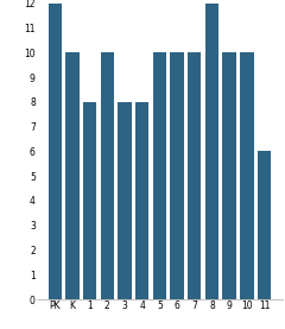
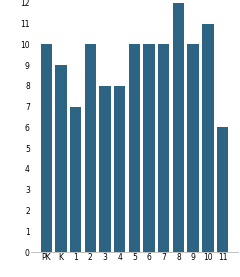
PK: 12 -> 10
K: 10 -> 9
1: 8 -> 7
10: 10 -> 11
